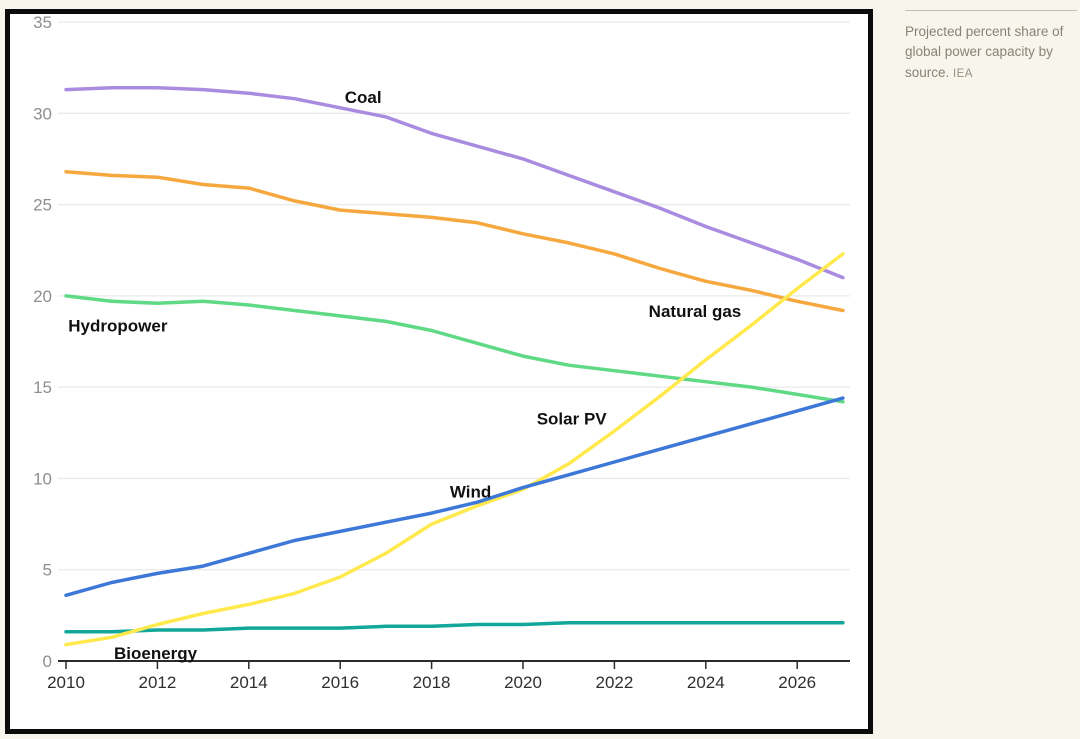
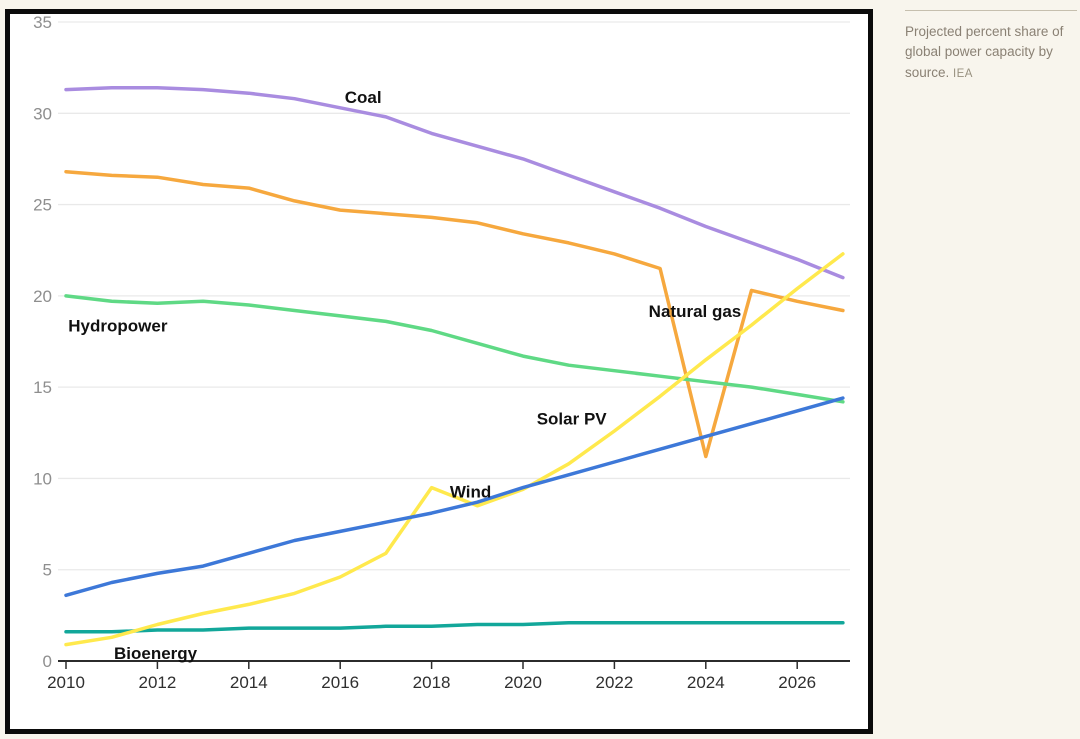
Solar PV/2018: 7.5 -> 9.5
Natural gas/2024: 20.8 -> 11.2
